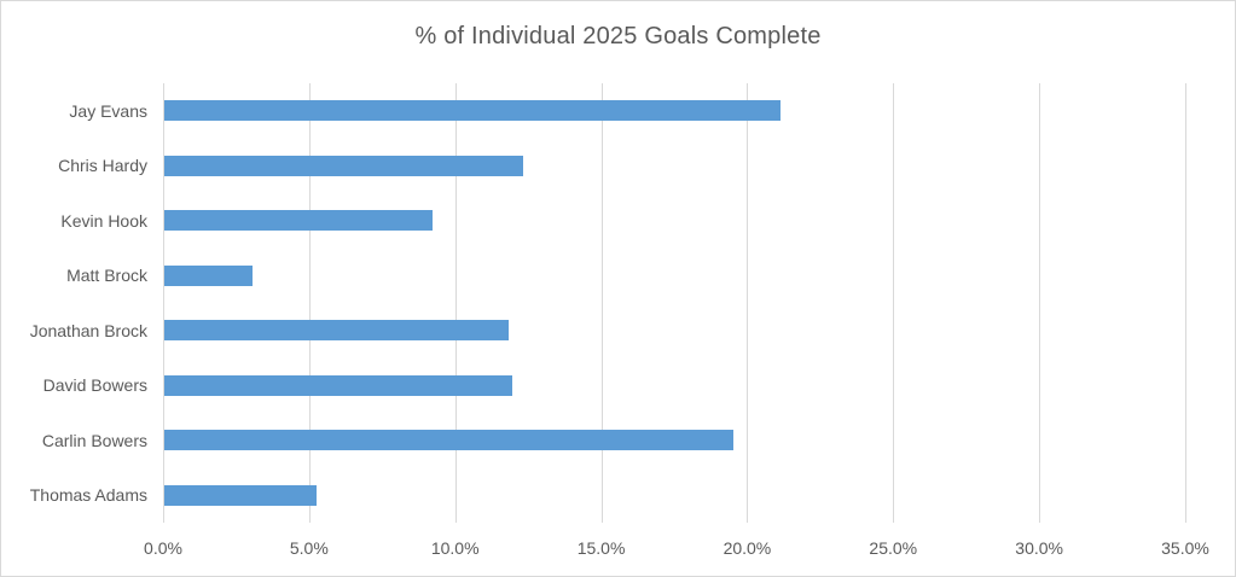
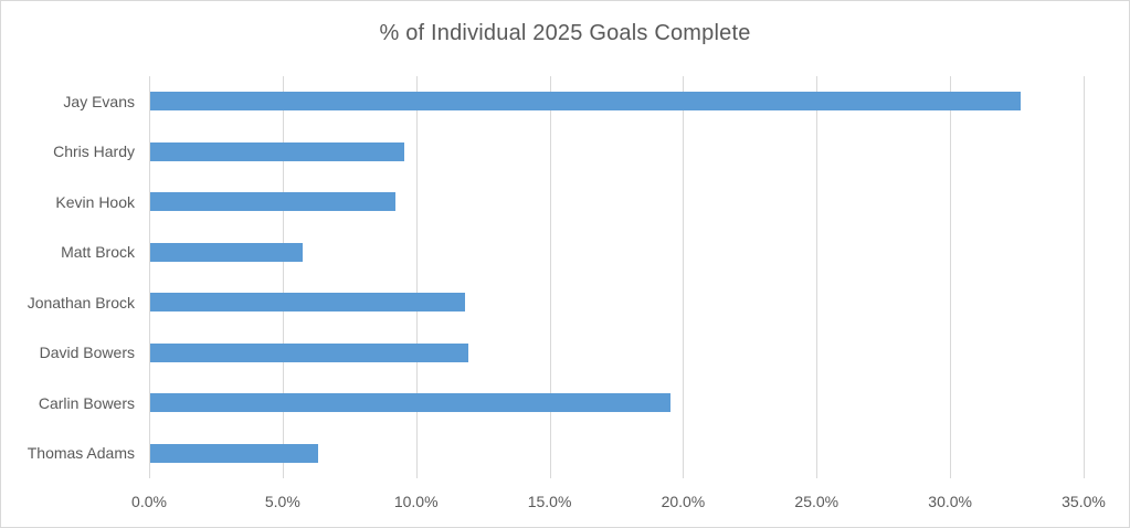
Jay Evans: 21.1% -> 32.6%
Chris Hardy: 12.3% -> 9.5%
Matt Brock: 3.0% -> 5.7%
Thomas Adams: 5.2% -> 6.3%
